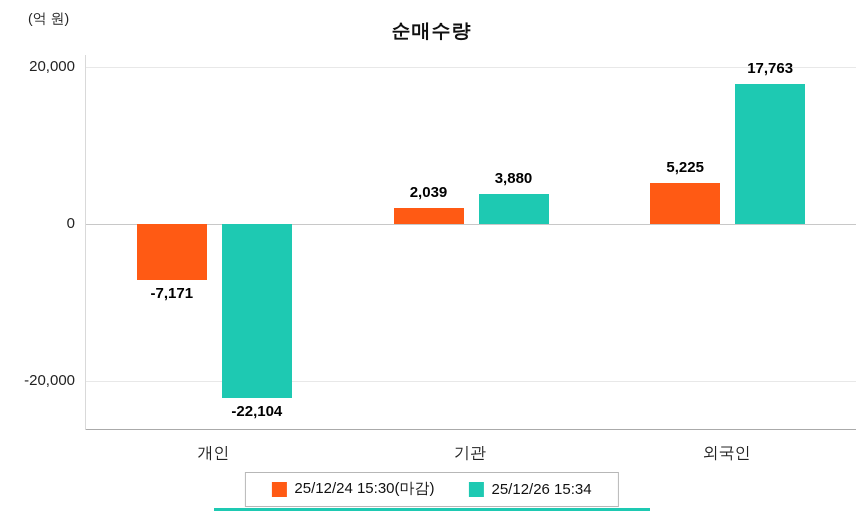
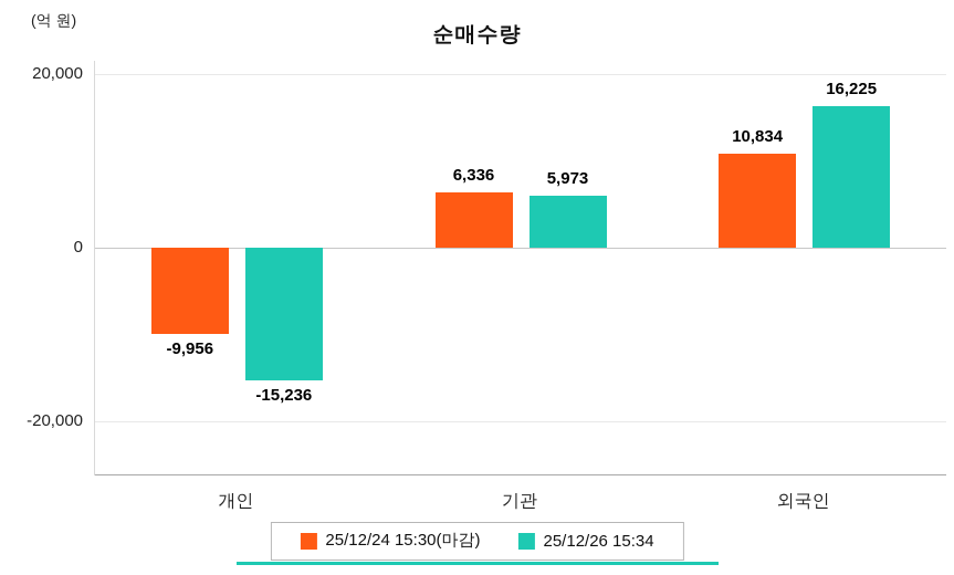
25/12/24 15:30(마감)/개인: -7,171 -> -9,956
25/12/26 15:34/개인: -22,104 -> -15,236
25/12/24 15:30(마감)/기관: 2,039 -> 6,336
25/12/26 15:34/기관: 3,880 -> 5,973
25/12/24 15:30(마감)/외국인: 5,225 -> 10,834
25/12/26 15:34/외국인: 17,763 -> 16,225
